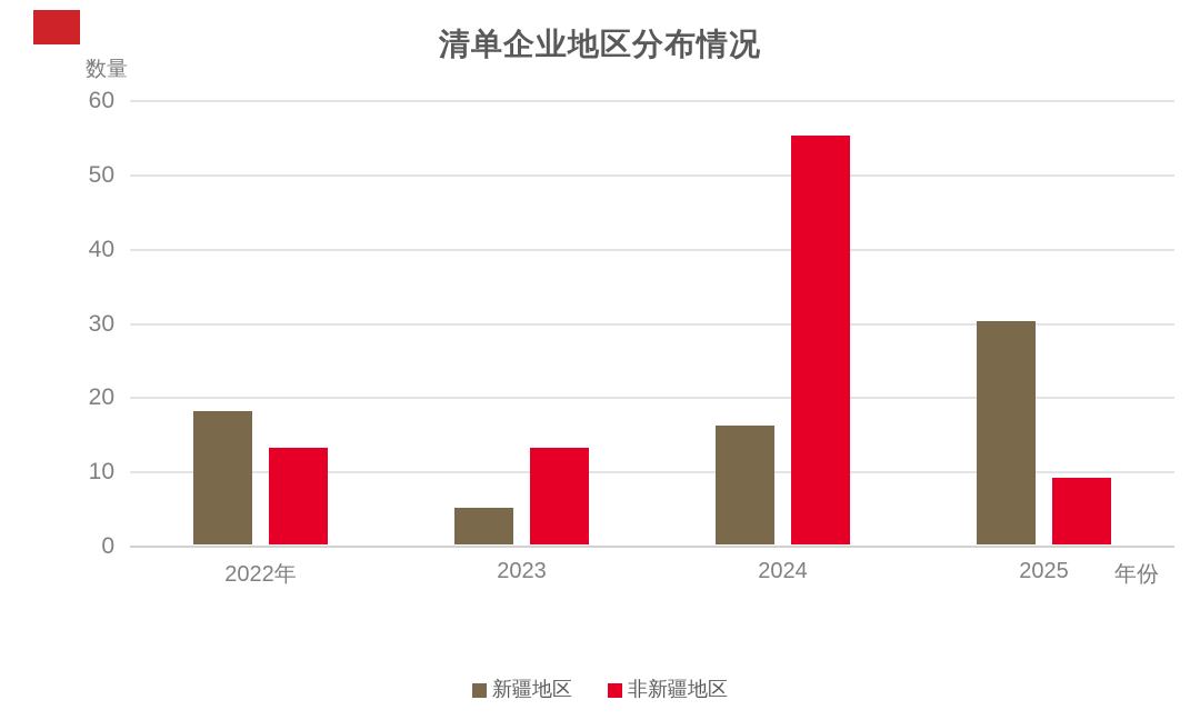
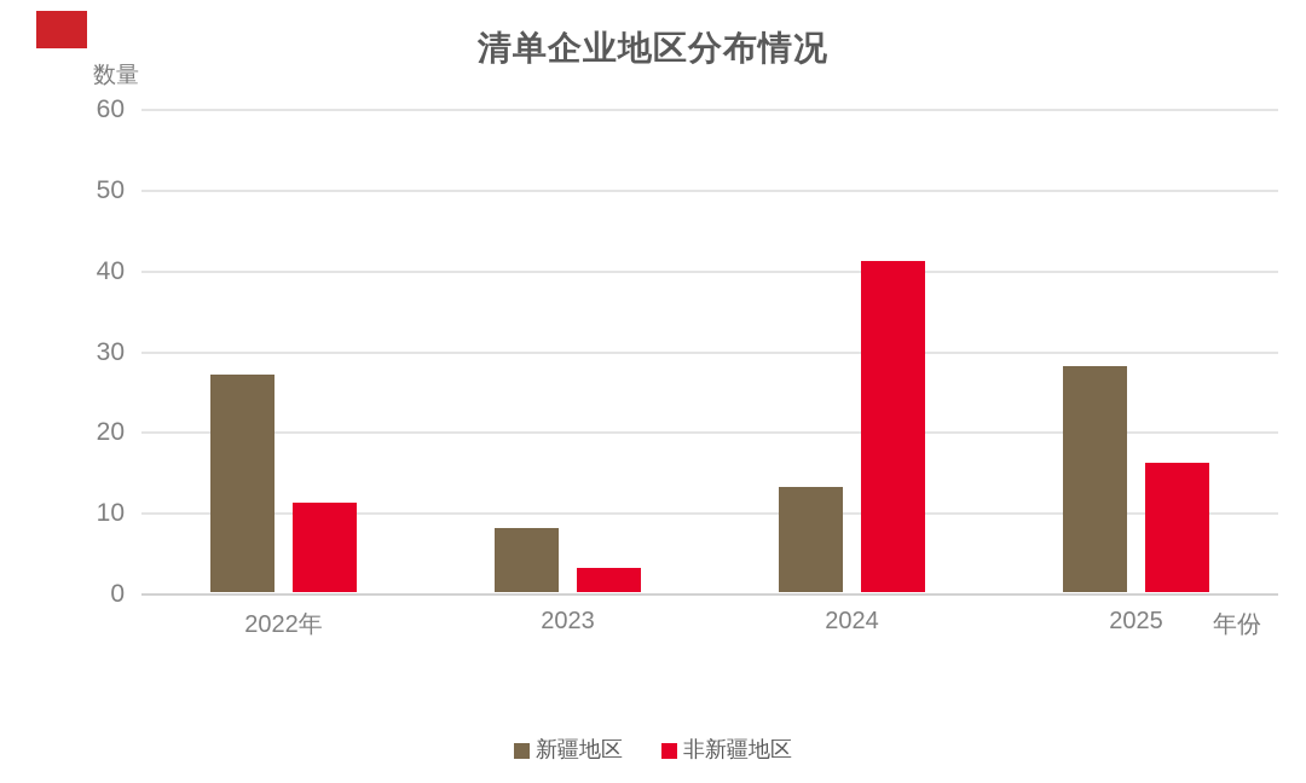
新疆地区/2022年: 18 -> 27
非新疆地区/2022年: 13 -> 11
新疆地区/2023: 5 -> 8
非新疆地区/2023: 13 -> 3
新疆地区/2024: 16 -> 13
非新疆地区/2024: 55 -> 41
新疆地区/2025: 30 -> 28
非新疆地区/2025: 9 -> 16
